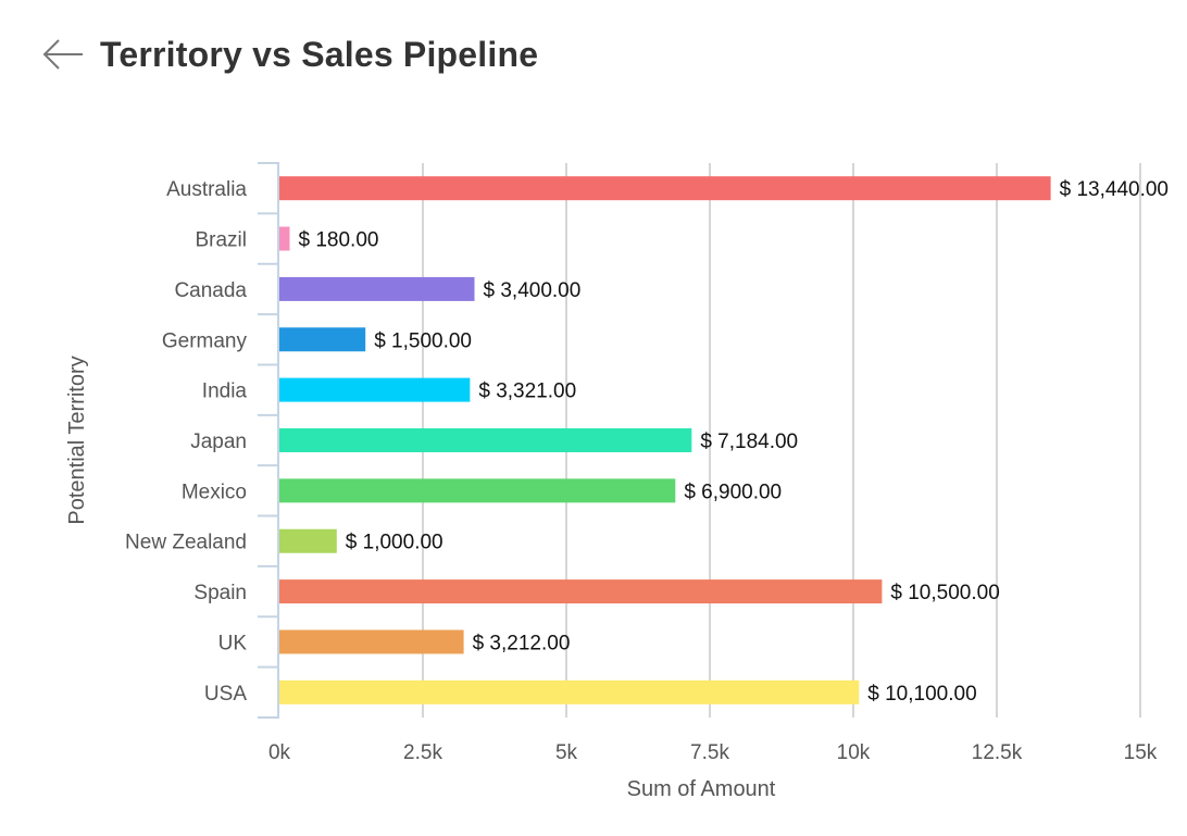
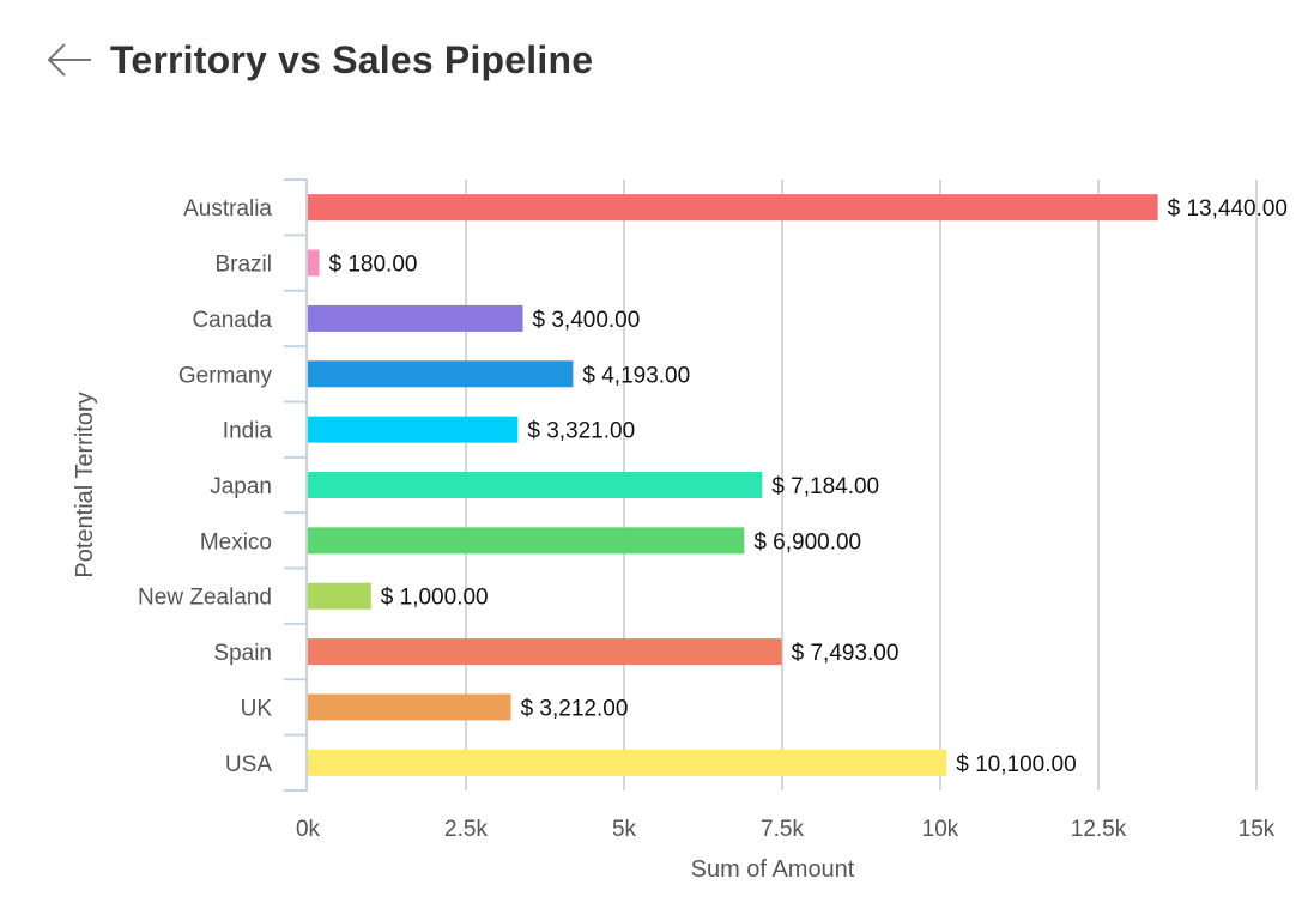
Germany: 1,500.00 -> 4,193.00
Spain: 10,500.00 -> 7,493.00
